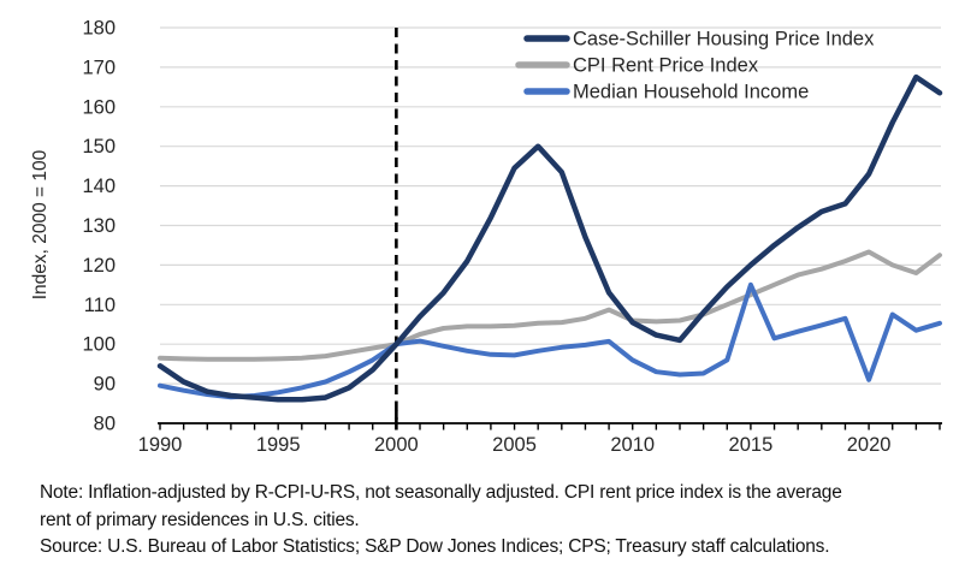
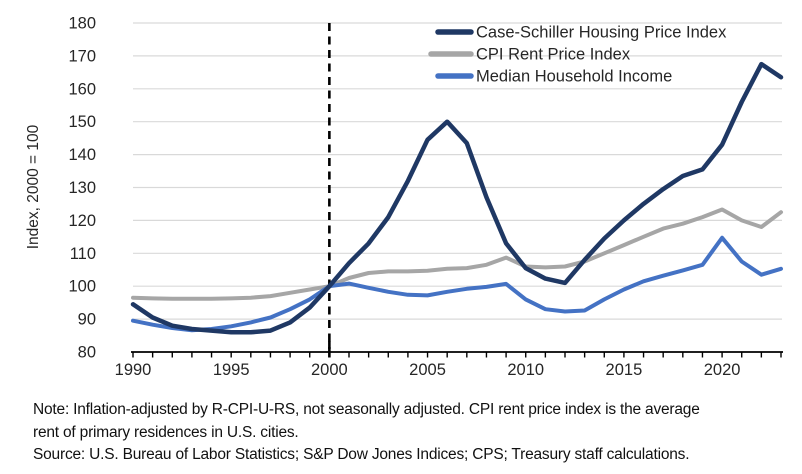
Median Household Income/2015: 115 -> 99
Median Household Income/2020: 91 -> 115
